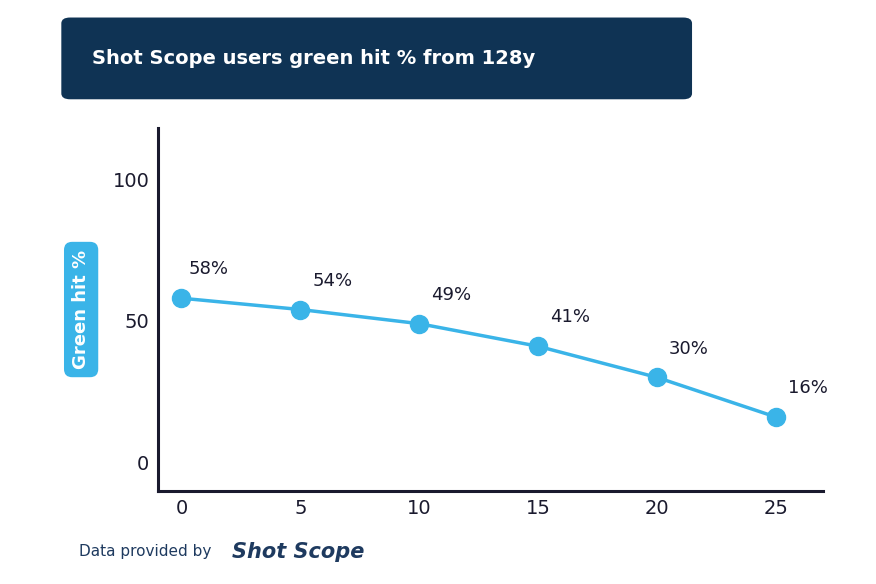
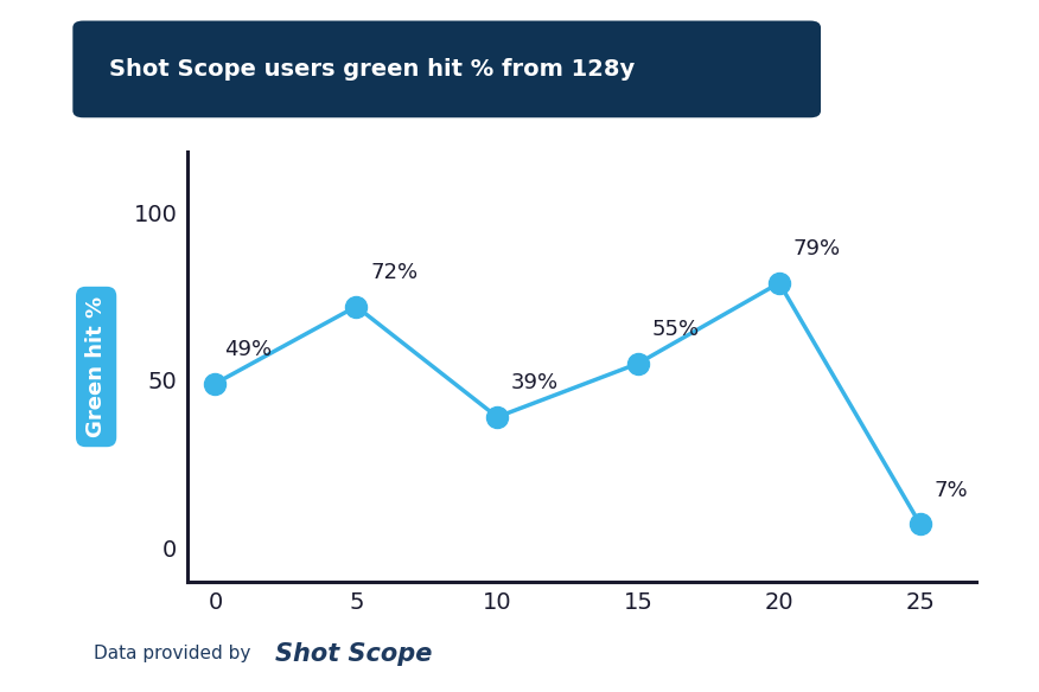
0: 58% -> 49%
5: 54% -> 72%
10: 49% -> 39%
15: 41% -> 55%
20: 30% -> 79%
25: 16% -> 7%
